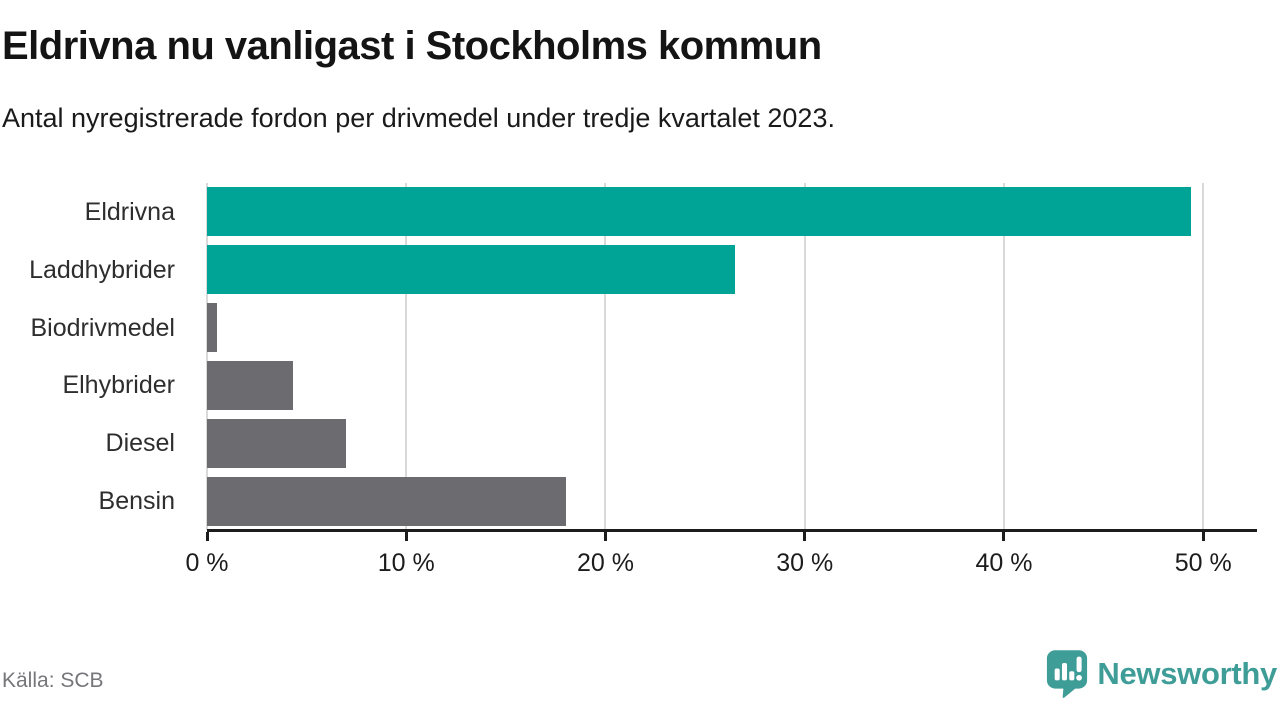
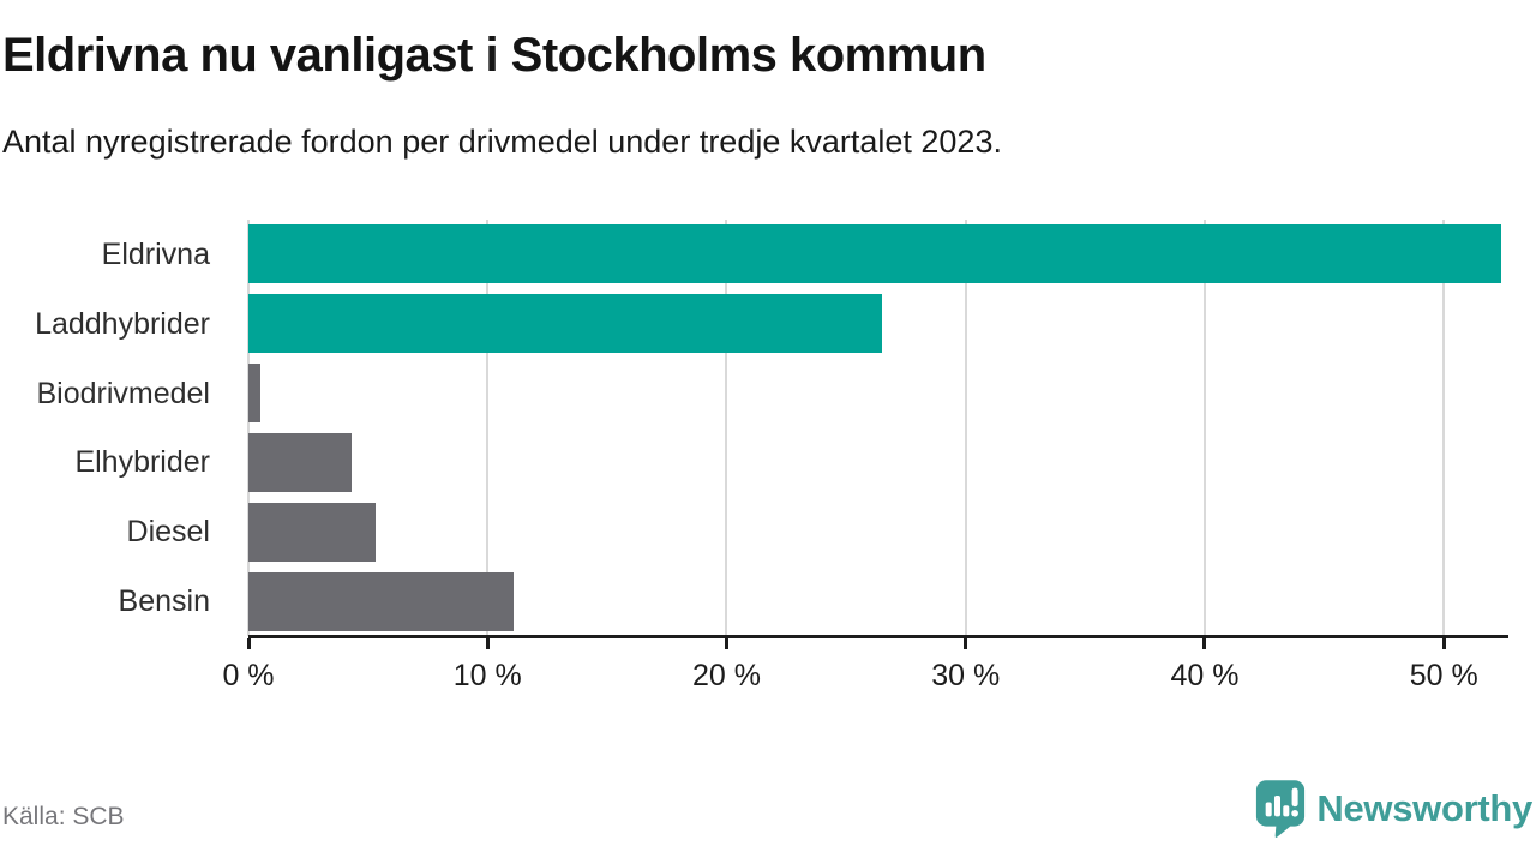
Eldrivna: 49.4% -> 52.4%
Diesel: 7.0% -> 5.3%
Bensin: 18.0% -> 11.1%
